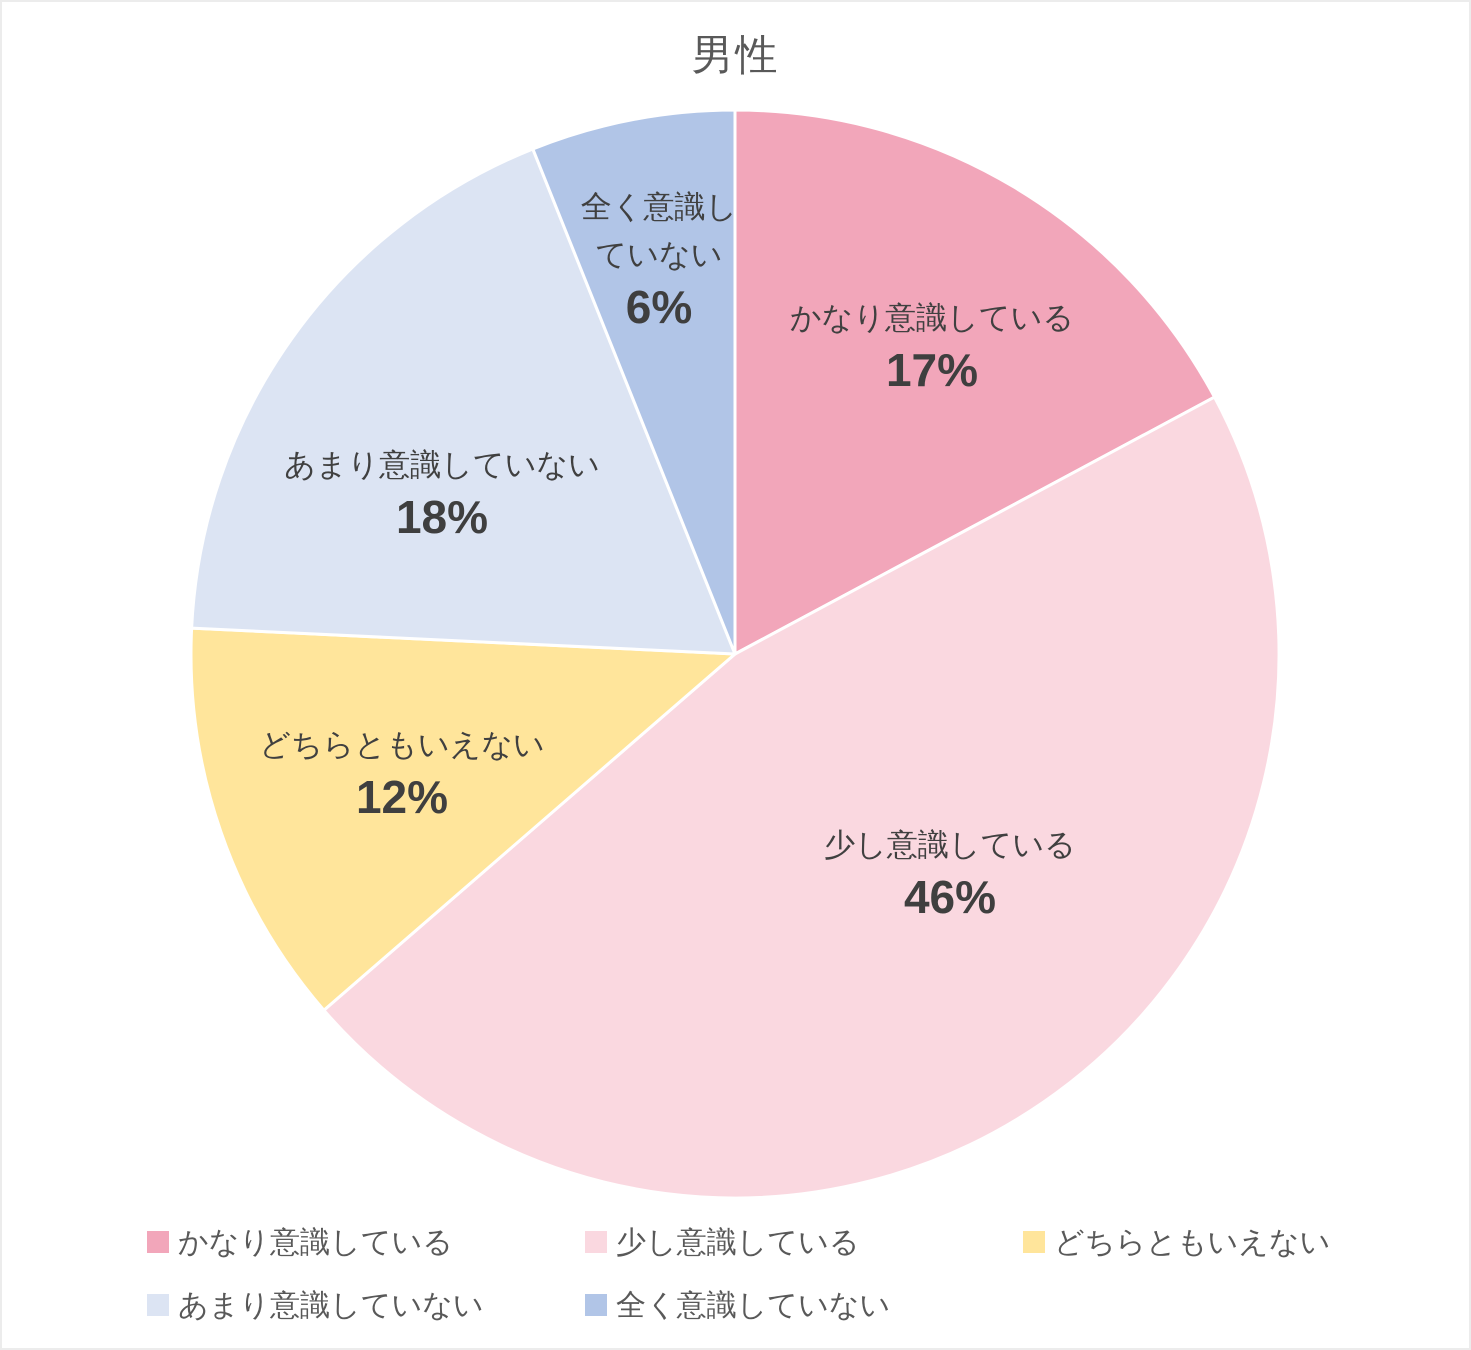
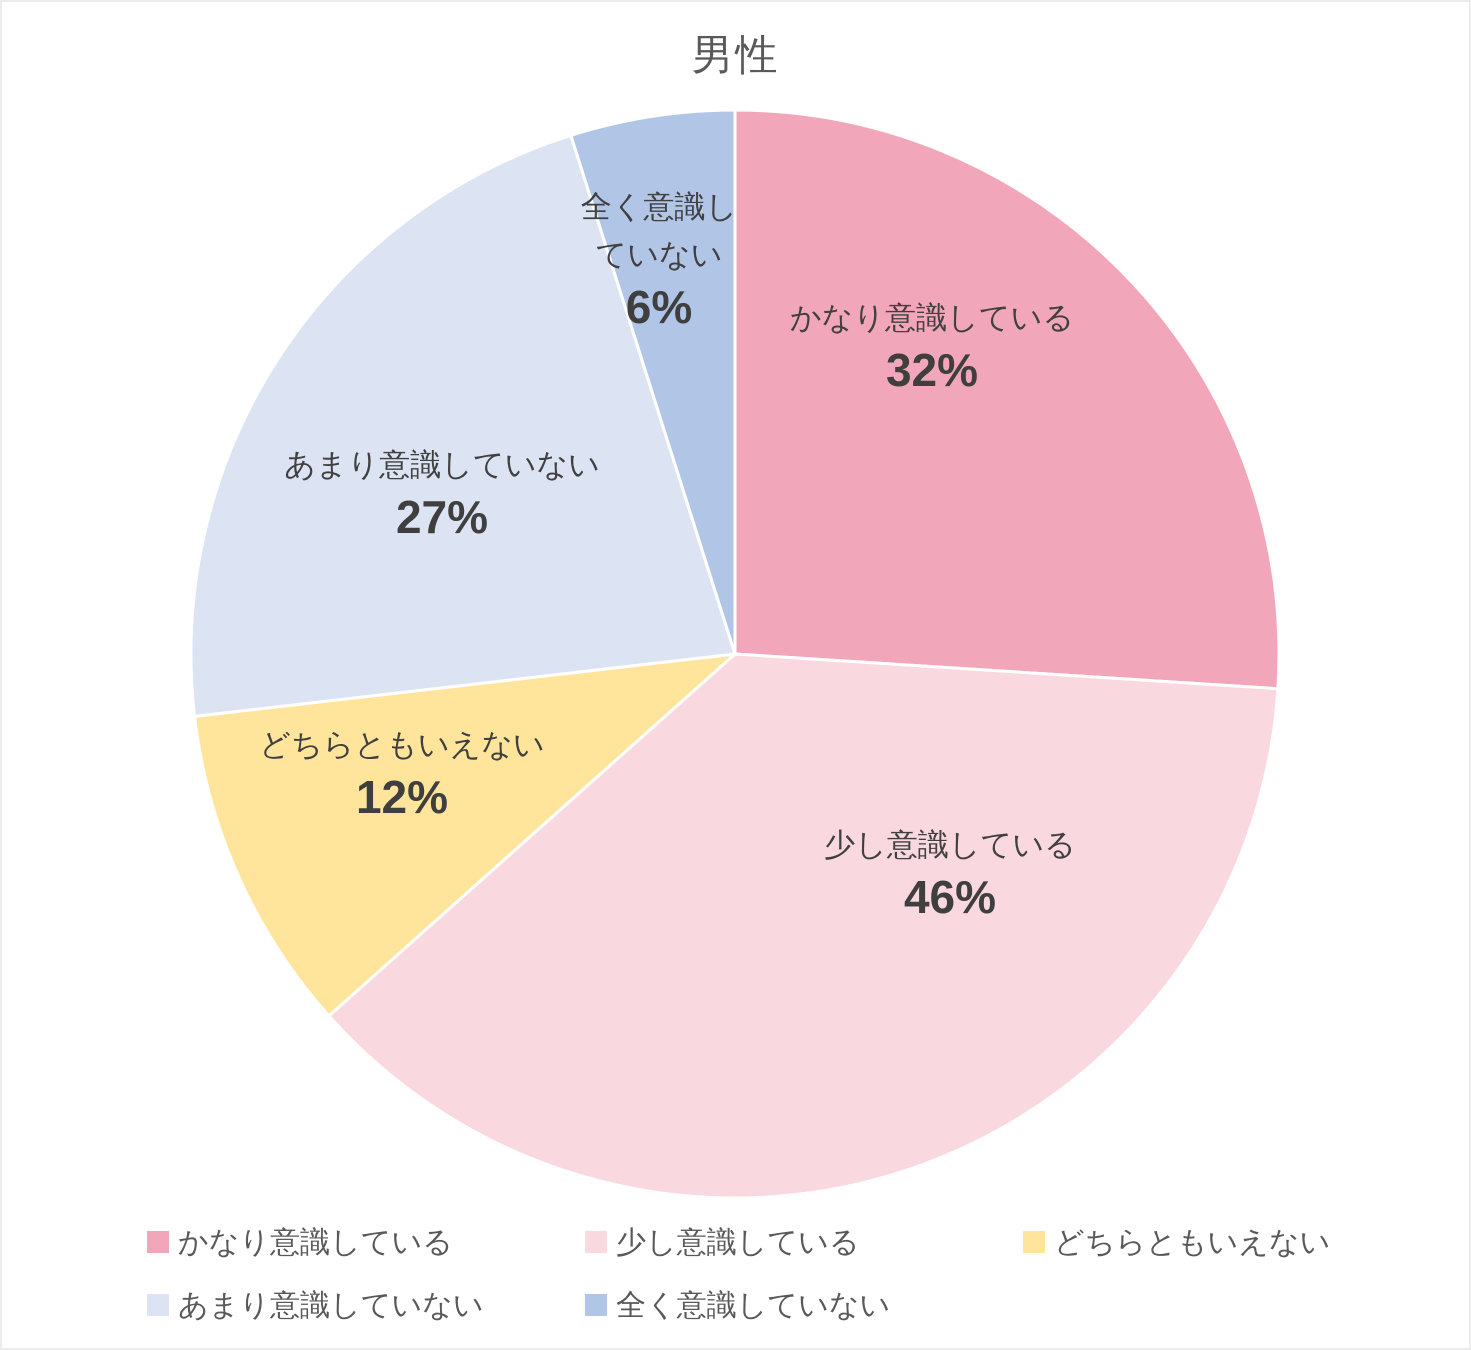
かなり意識している: 17% -> 32%
あまり意識していない: 18% -> 27%
